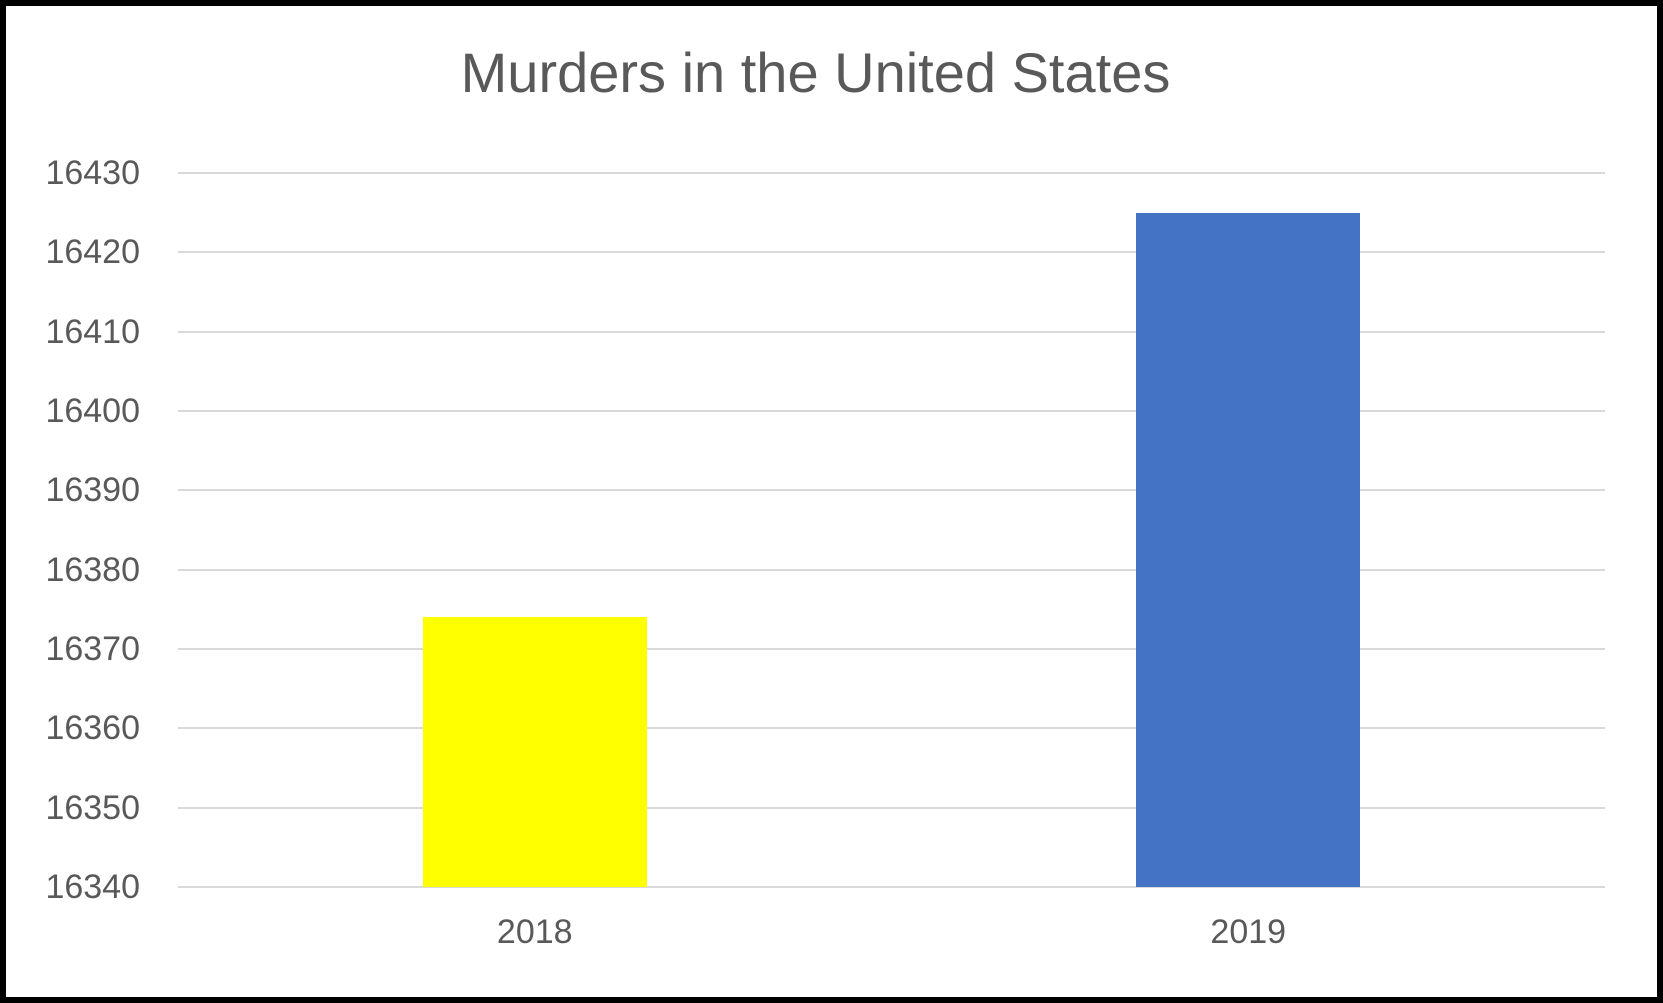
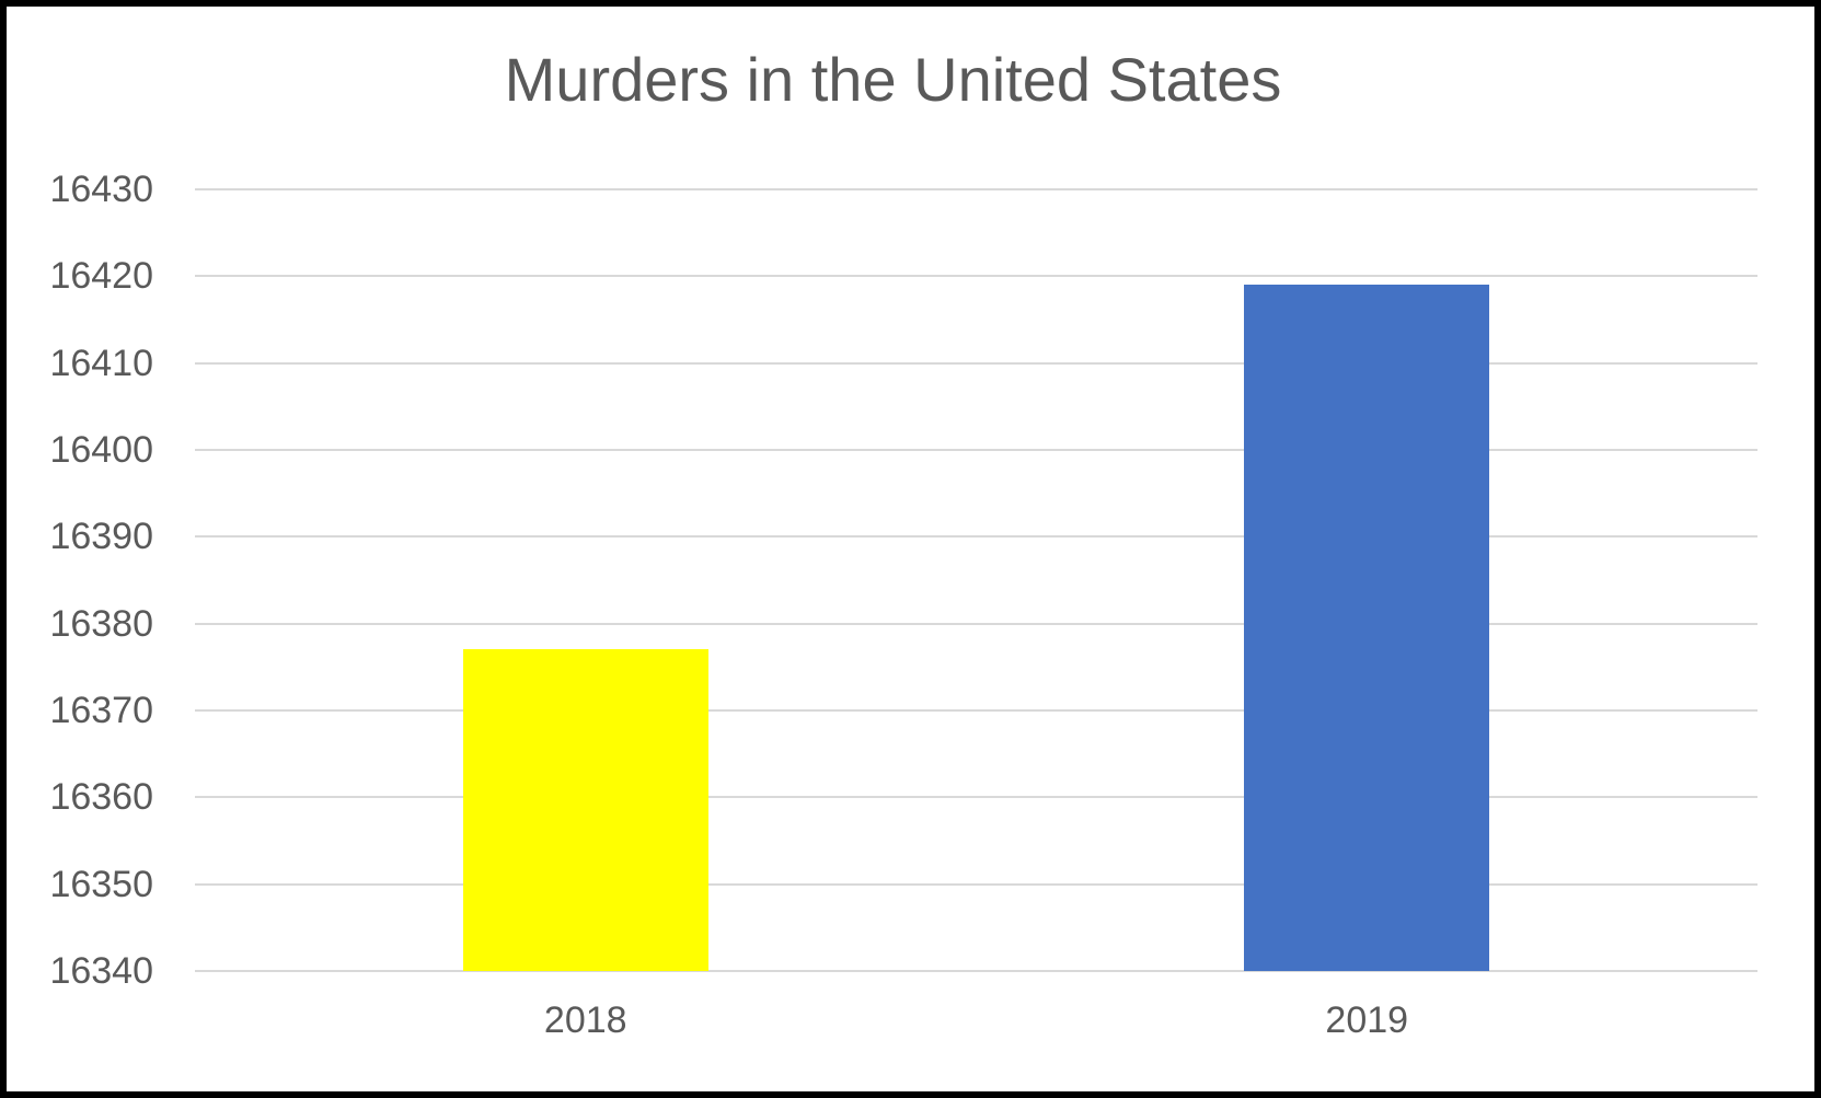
2018: 16374 -> 16377
2019: 16425 -> 16419
